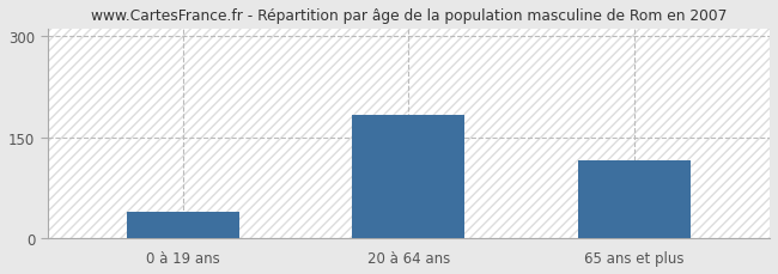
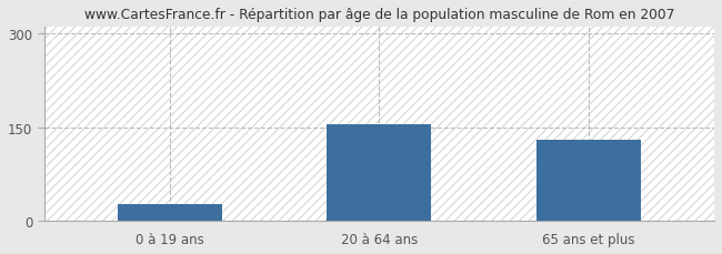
0 à 19 ans: 40 -> 28
20 à 64 ans: 183 -> 154
65 ans et plus: 115 -> 130
